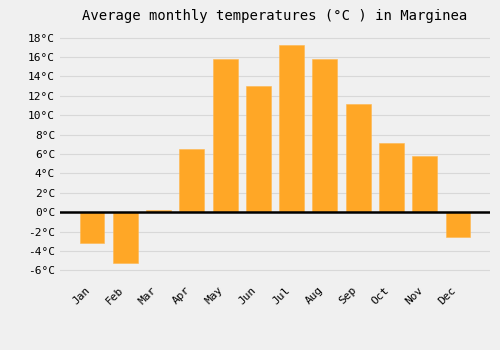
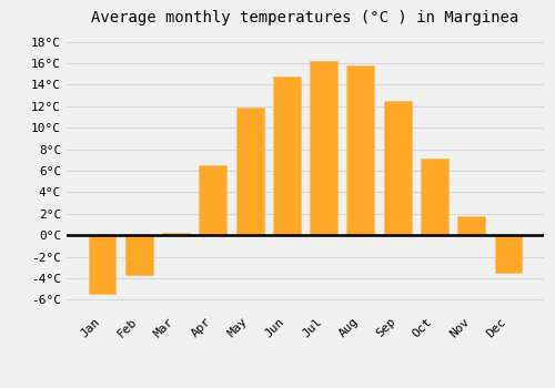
Jan: -3.2°C -> -5.5°C
Feb: -5.2°C -> -3.7°C
May: 15.8°C -> 11.9°C
Jun: 13.0°C -> 14.8°C
Jul: 17.2°C -> 16.2°C
Sep: 11.2°C -> 12.5°C
Nov: 5.8°C -> 1.8°C
Dec: -2.6°C -> -3.5°C
